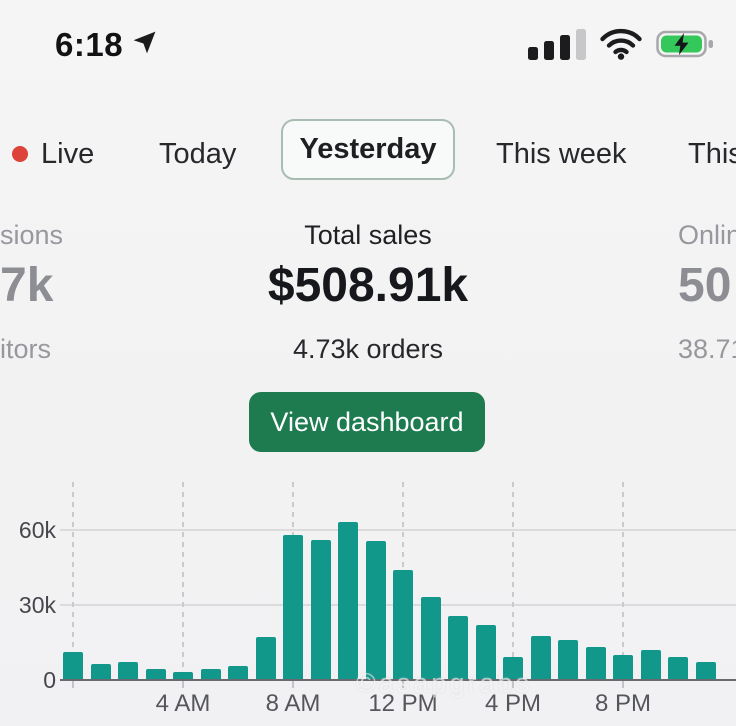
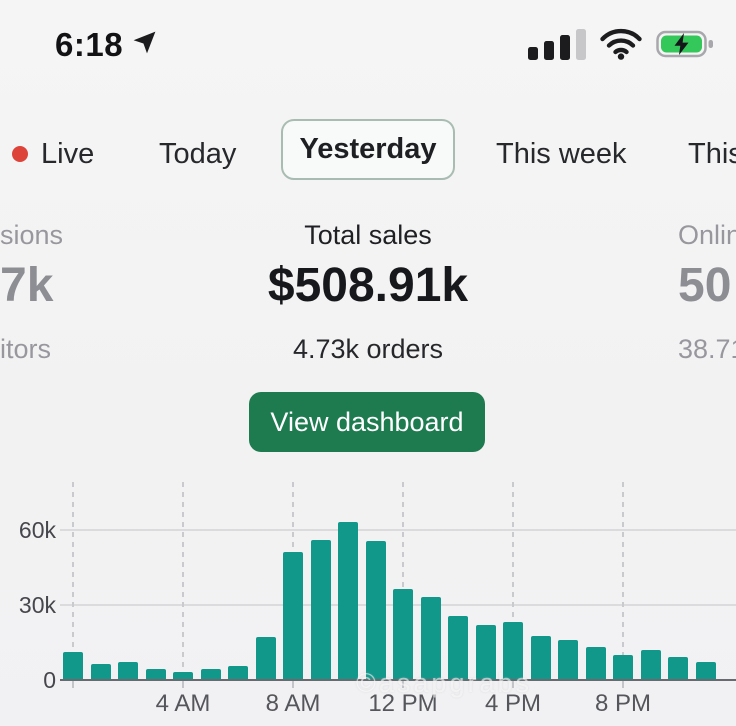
8 AM: 58k -> 51k
12 PM: 44k -> 36k
4 PM: 9k -> 23k
